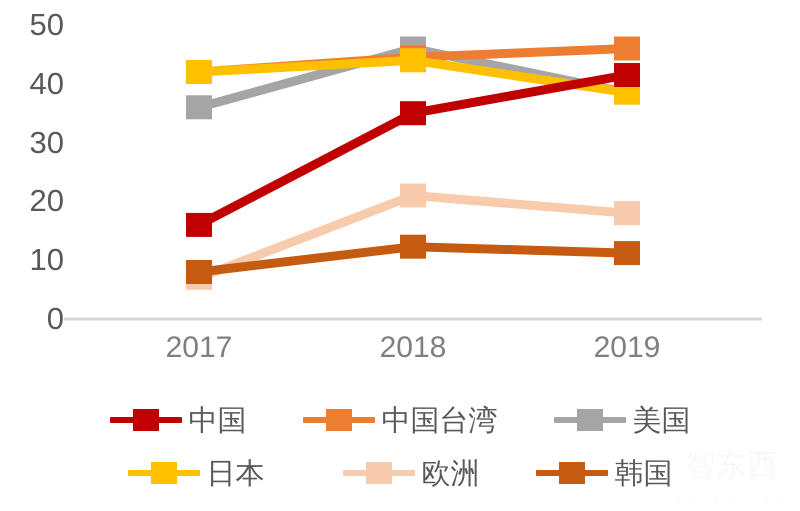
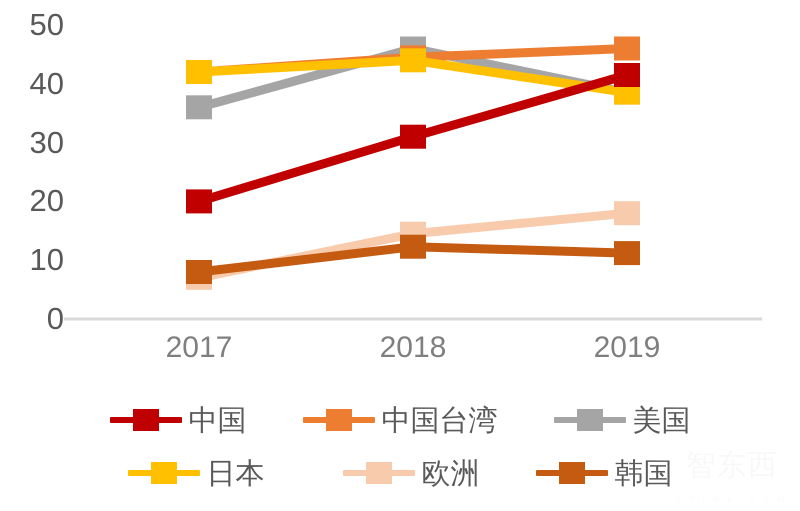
中国/2017: 16 -> 20
中国/2018: 35 -> 31
欧洲/2018: 21 -> 14
